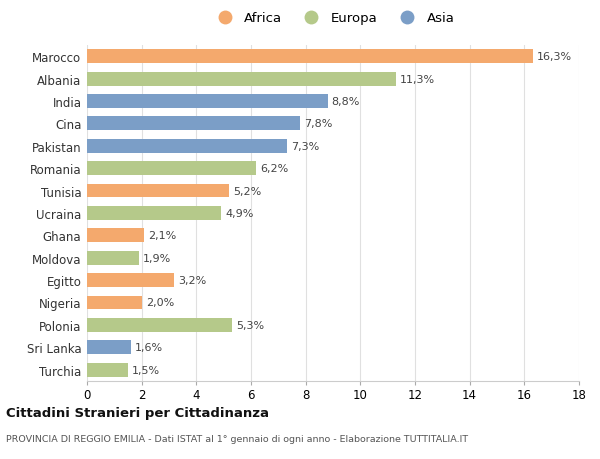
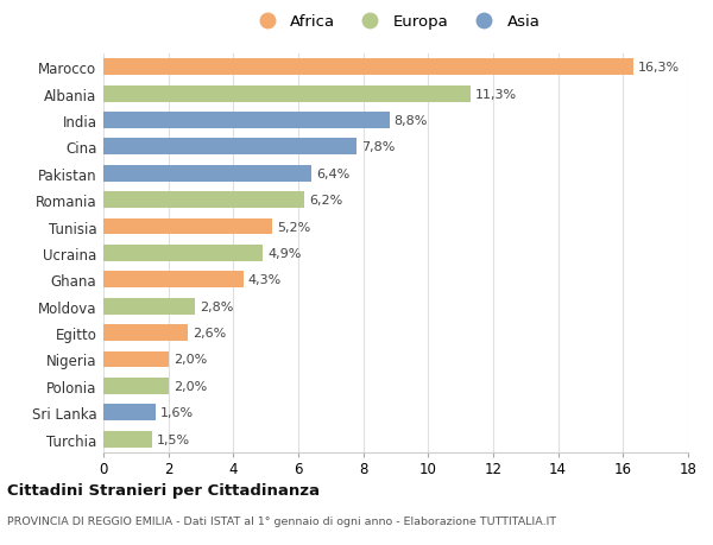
Pakistan: 7,3% -> 6,4%
Ghana: 2,1% -> 4,3%
Moldova: 1,9% -> 2,8%
Egitto: 3,2% -> 2,6%
Polonia: 5,3% -> 2,0%
